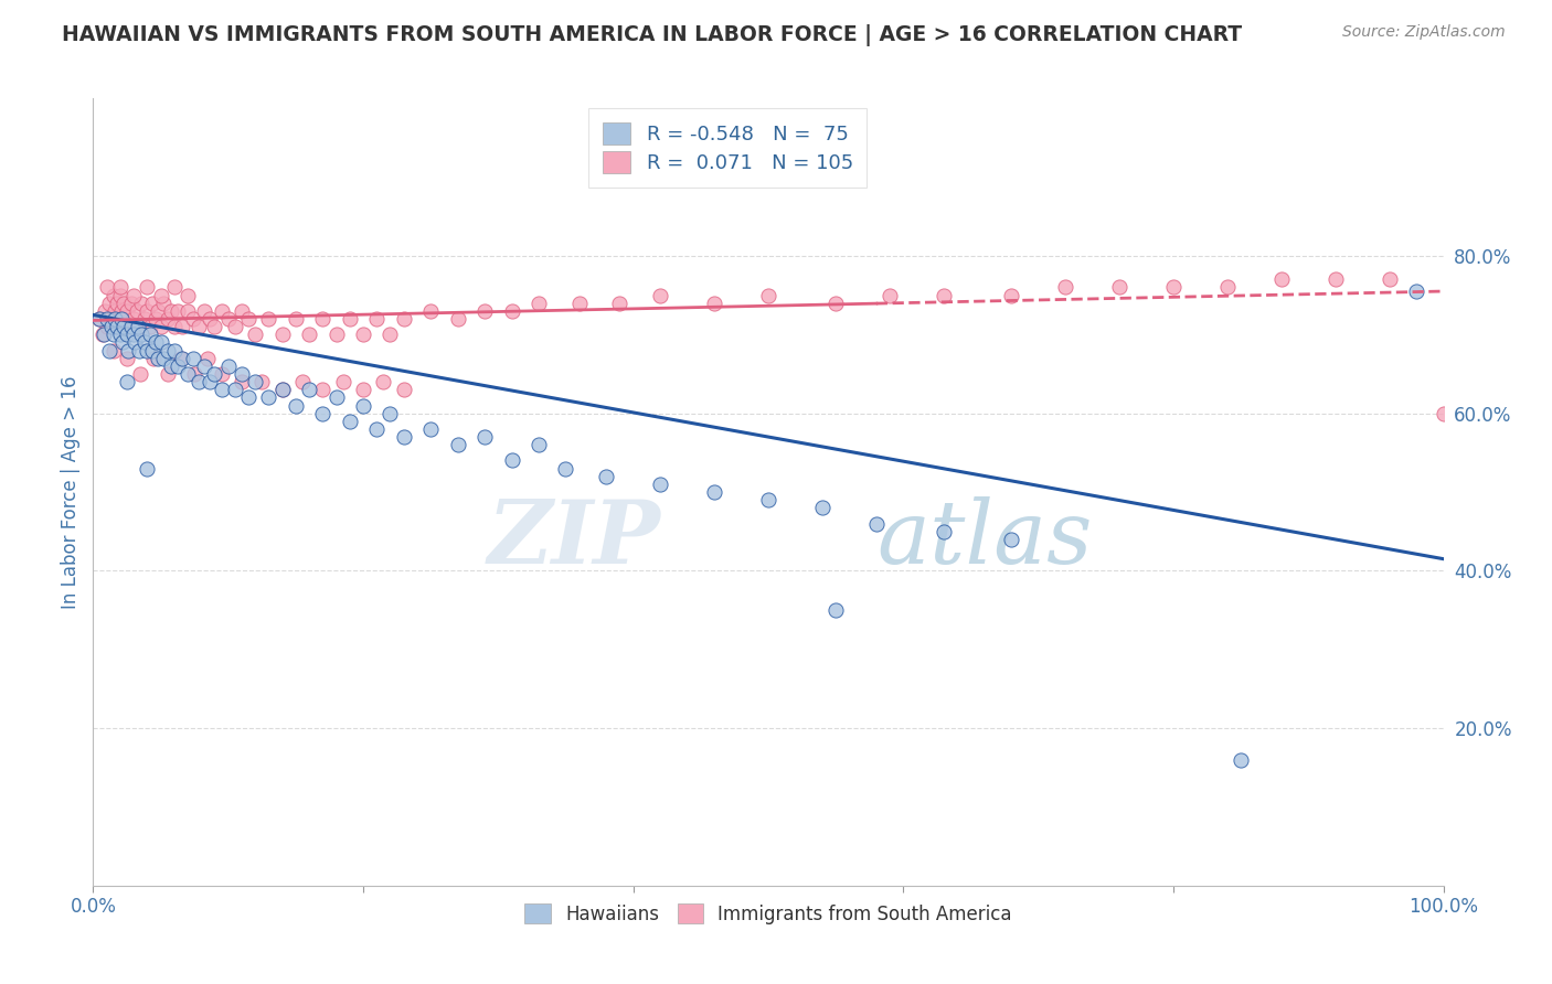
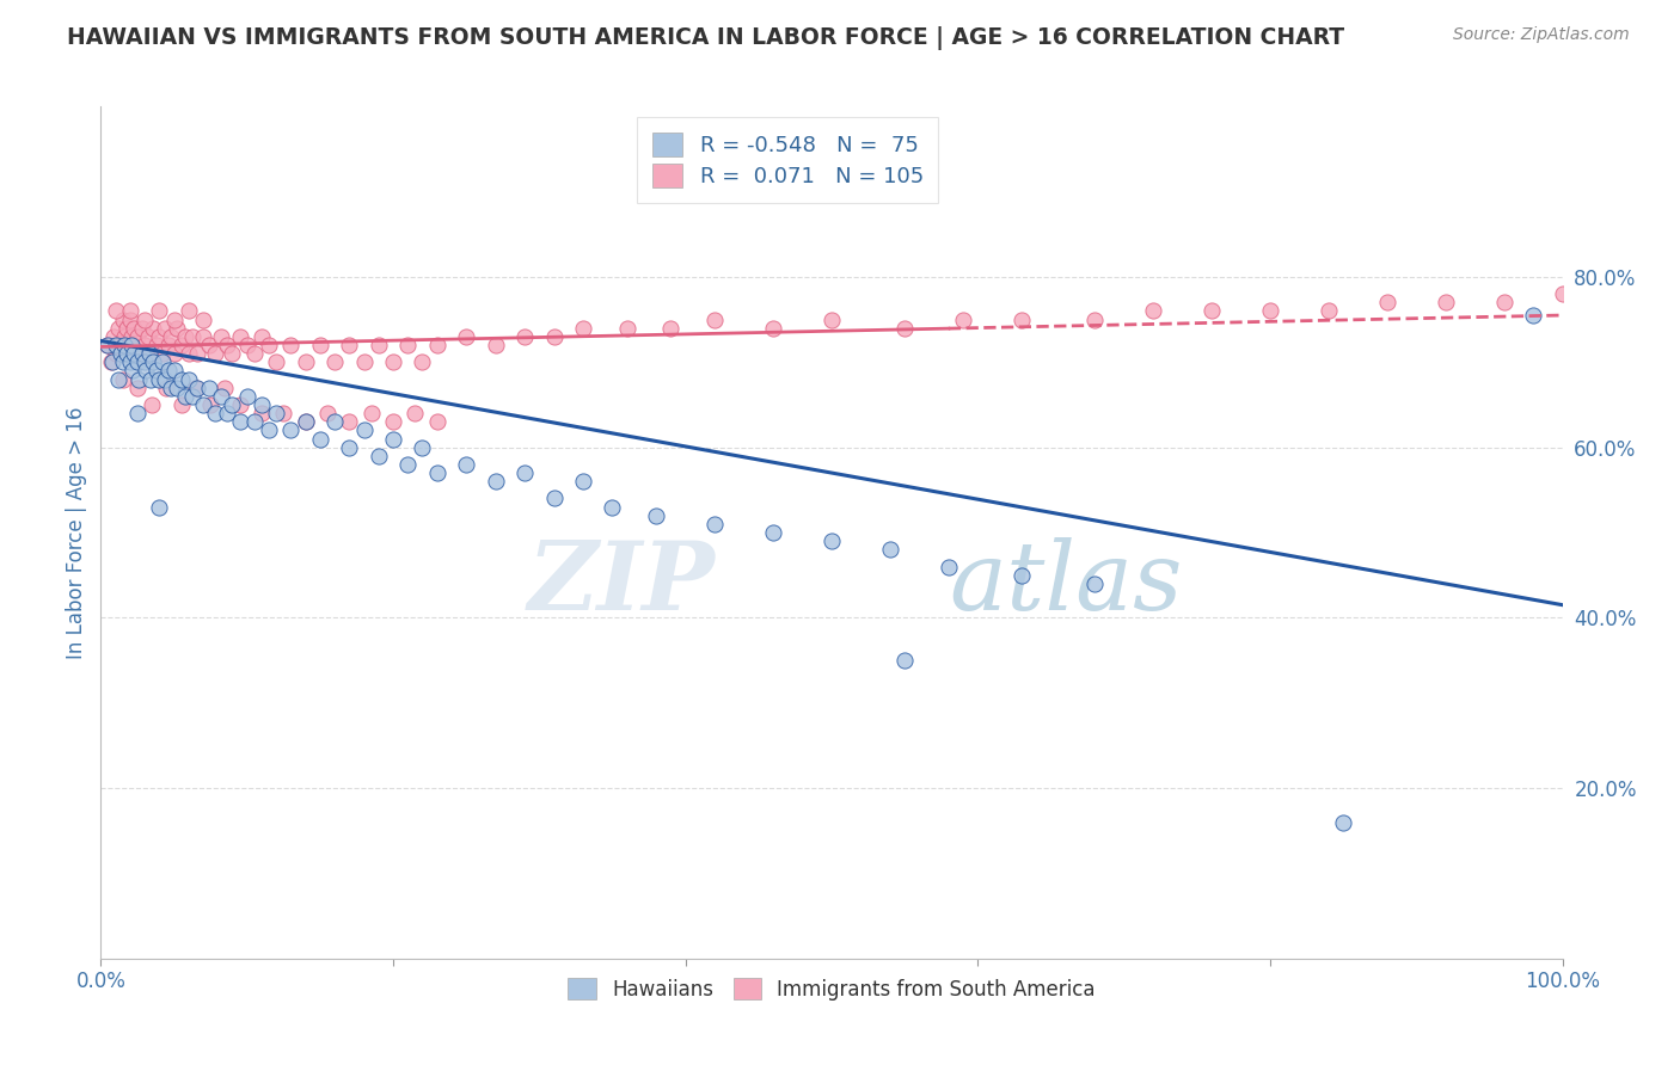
Immigrants from South America/100.0%: 60% -> 78%
